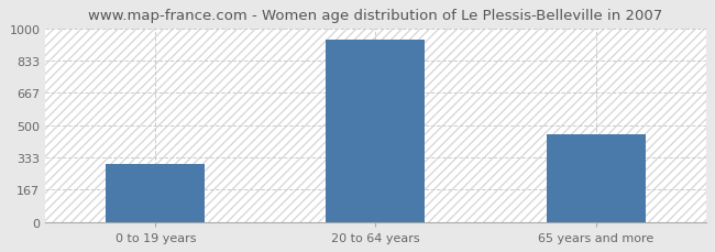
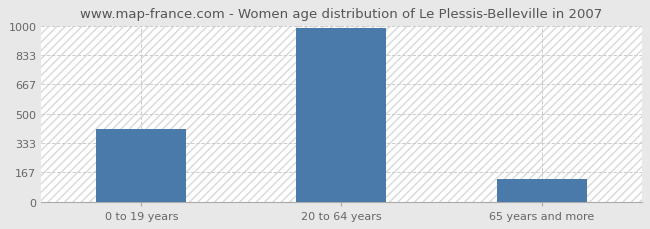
0 to 19 years: 300 -> 420
20 to 64 years: 940 -> 980
65 years and more: 450 -> 130
